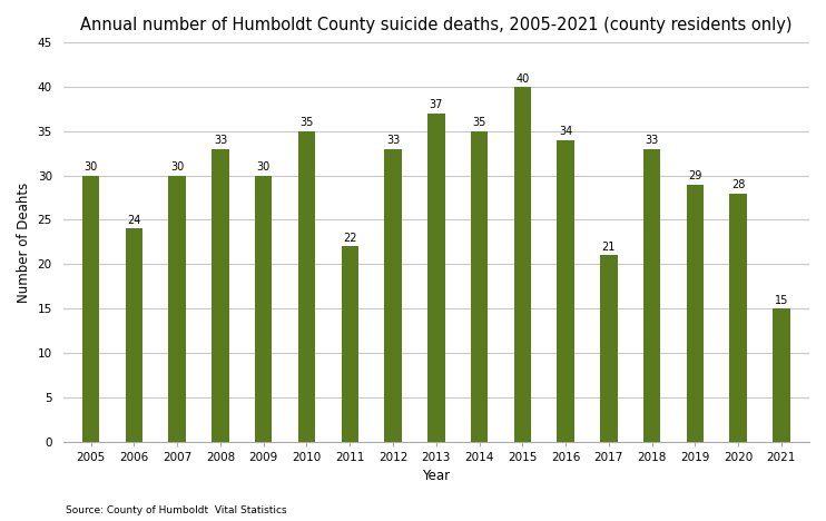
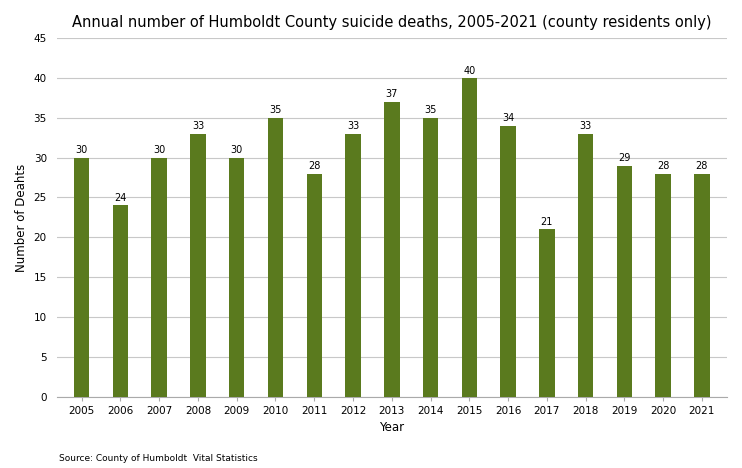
2011: 22 -> 28
2021: 15 -> 28
